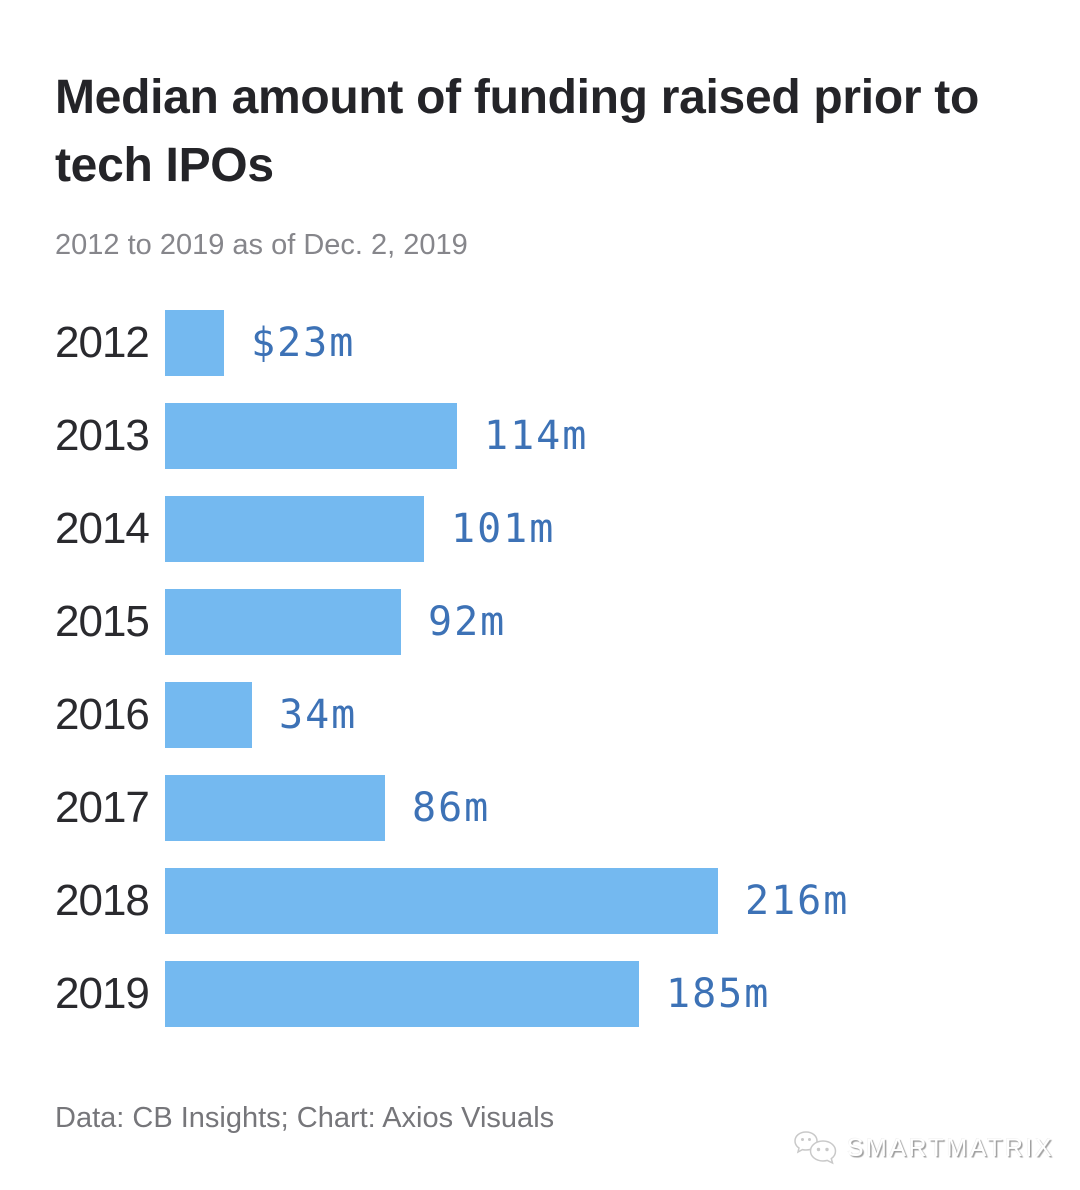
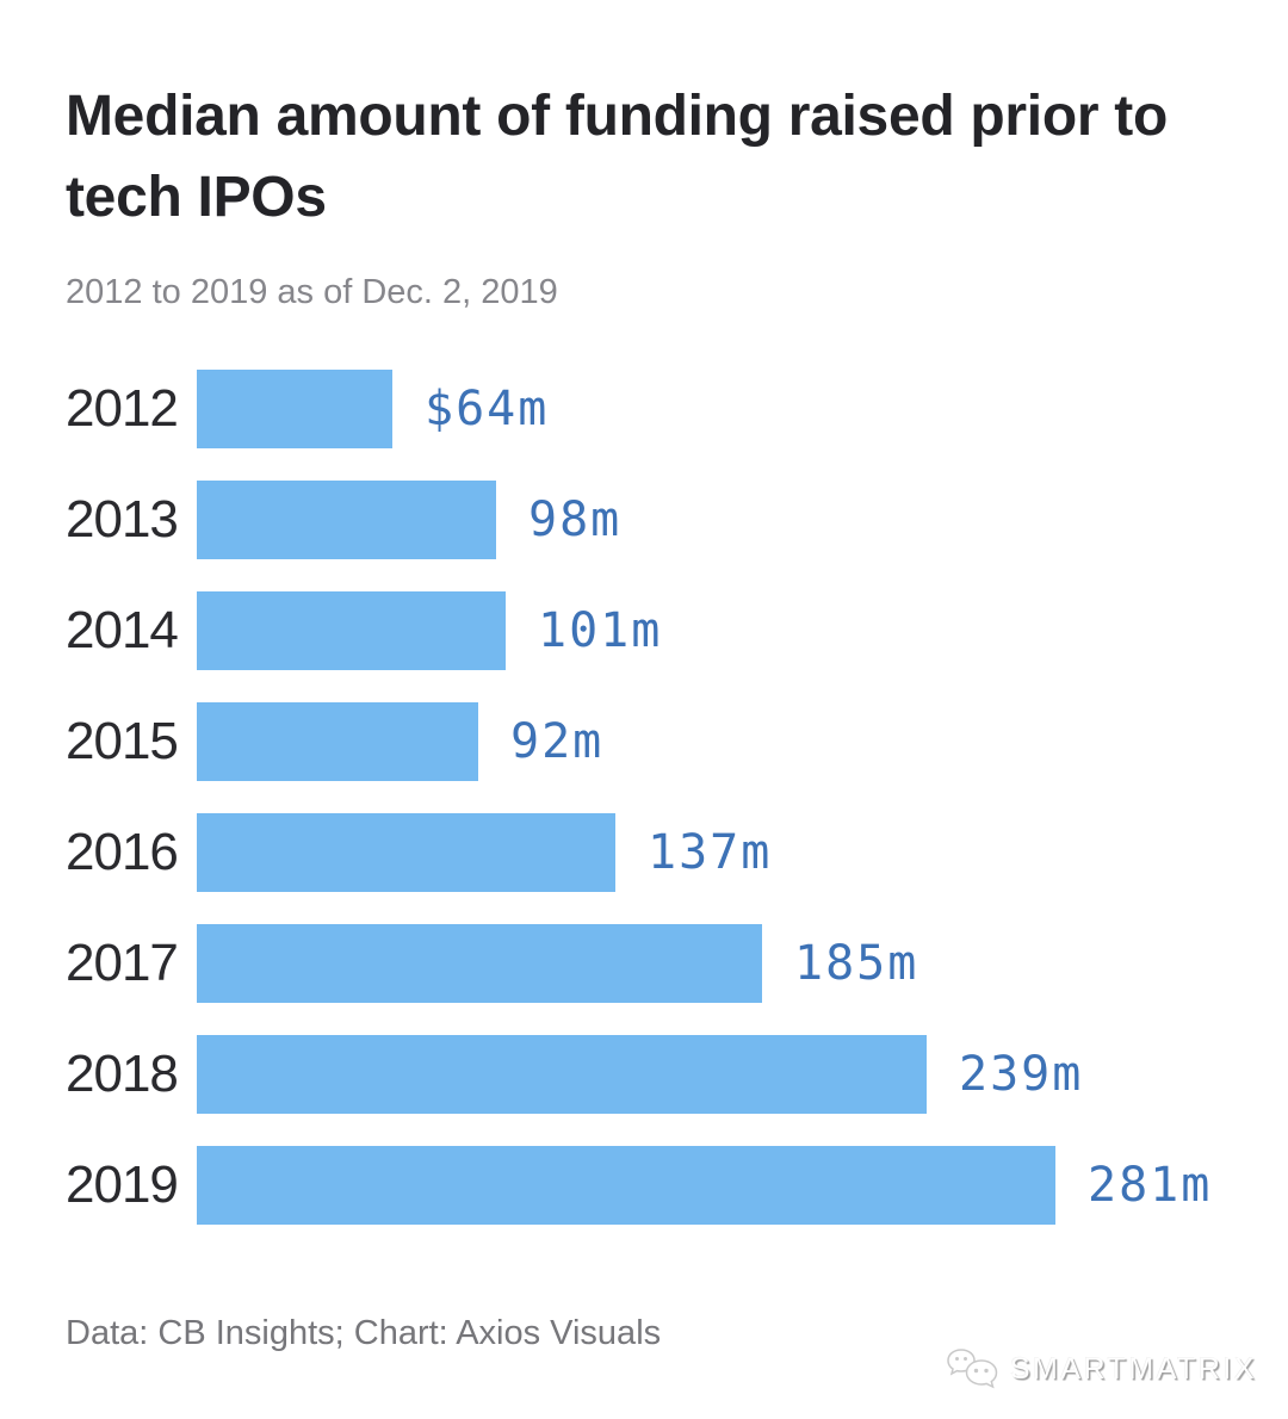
2012: $23m -> $64m
2013: 114m -> 98m
2016: 34m -> 137m
2017: 86m -> 185m
2018: 216m -> 239m
2019: 185m -> 281m
